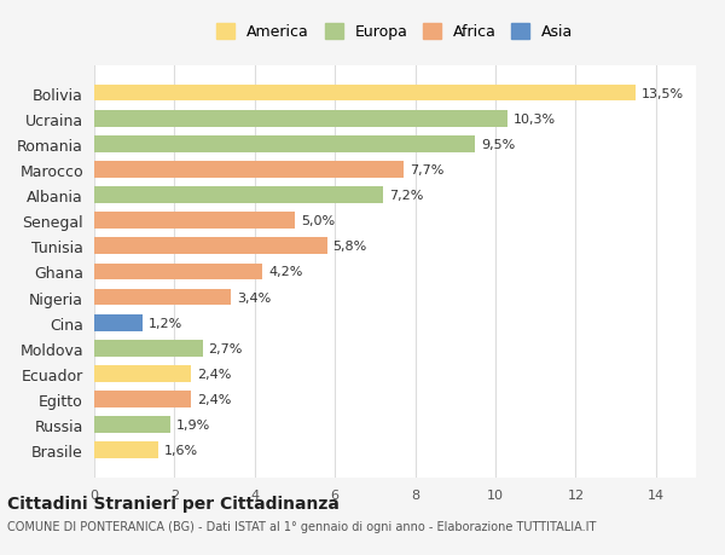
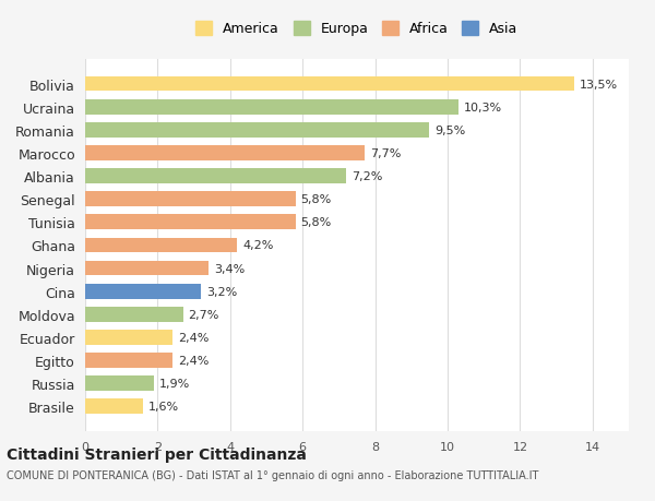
Senegal: 5,0% -> 5,8%
Cina: 1,2% -> 3,2%
